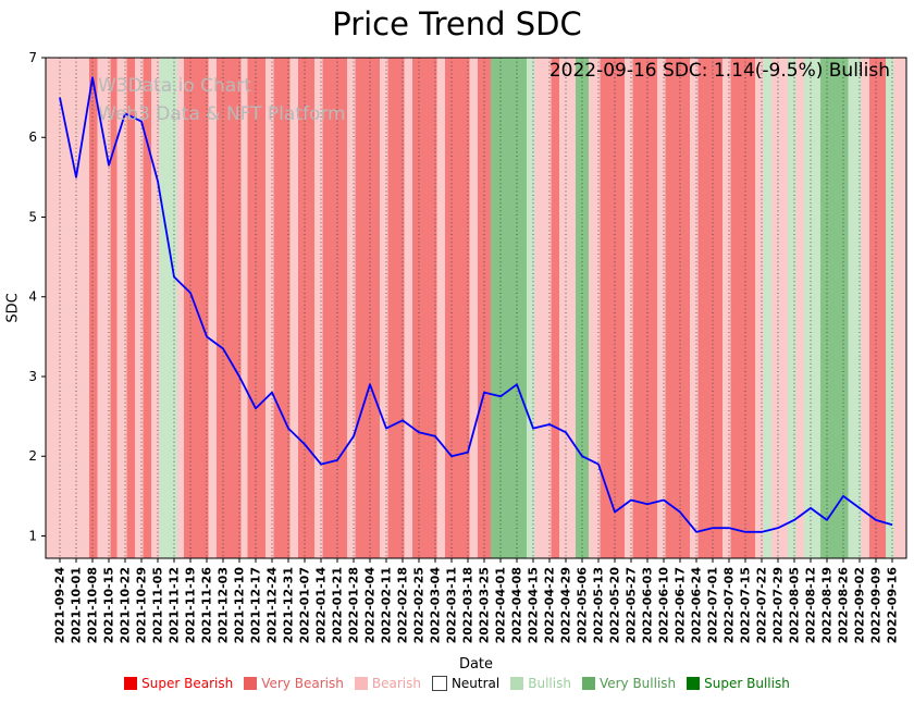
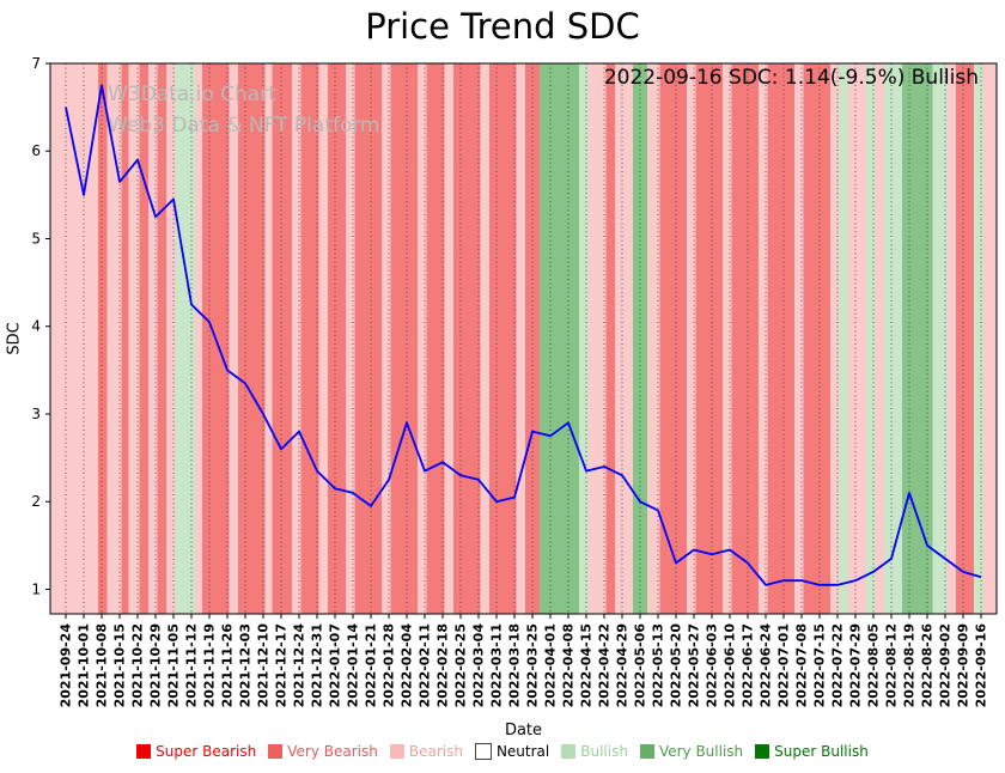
2021-10-22: 6.3 -> 5.9
2021-10-29: 6.2 -> 5.2
2022-01-14: 1.9 -> 2.1
2022-08-19: 1.2 -> 2.1
